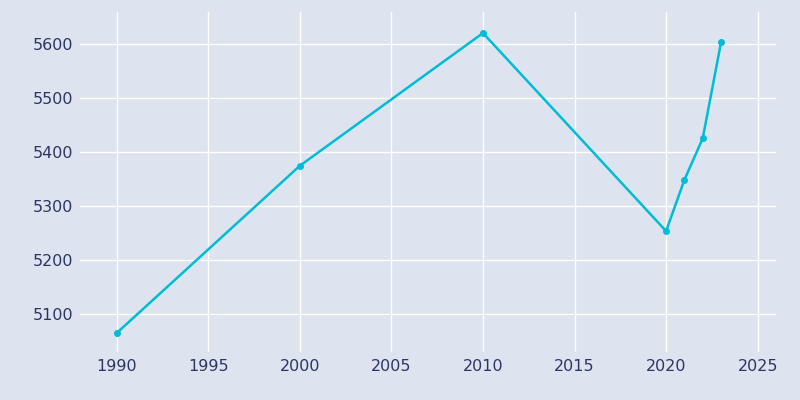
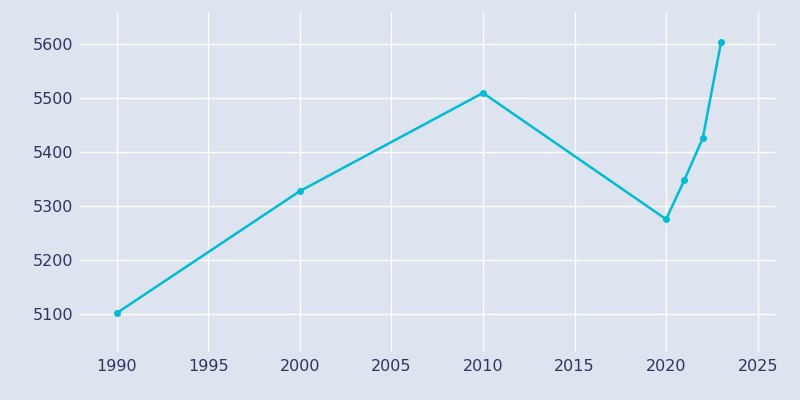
1990: 5065 -> 5102
2000: 5375 -> 5328
2010: 5621 -> 5510
2020: 5254 -> 5276
